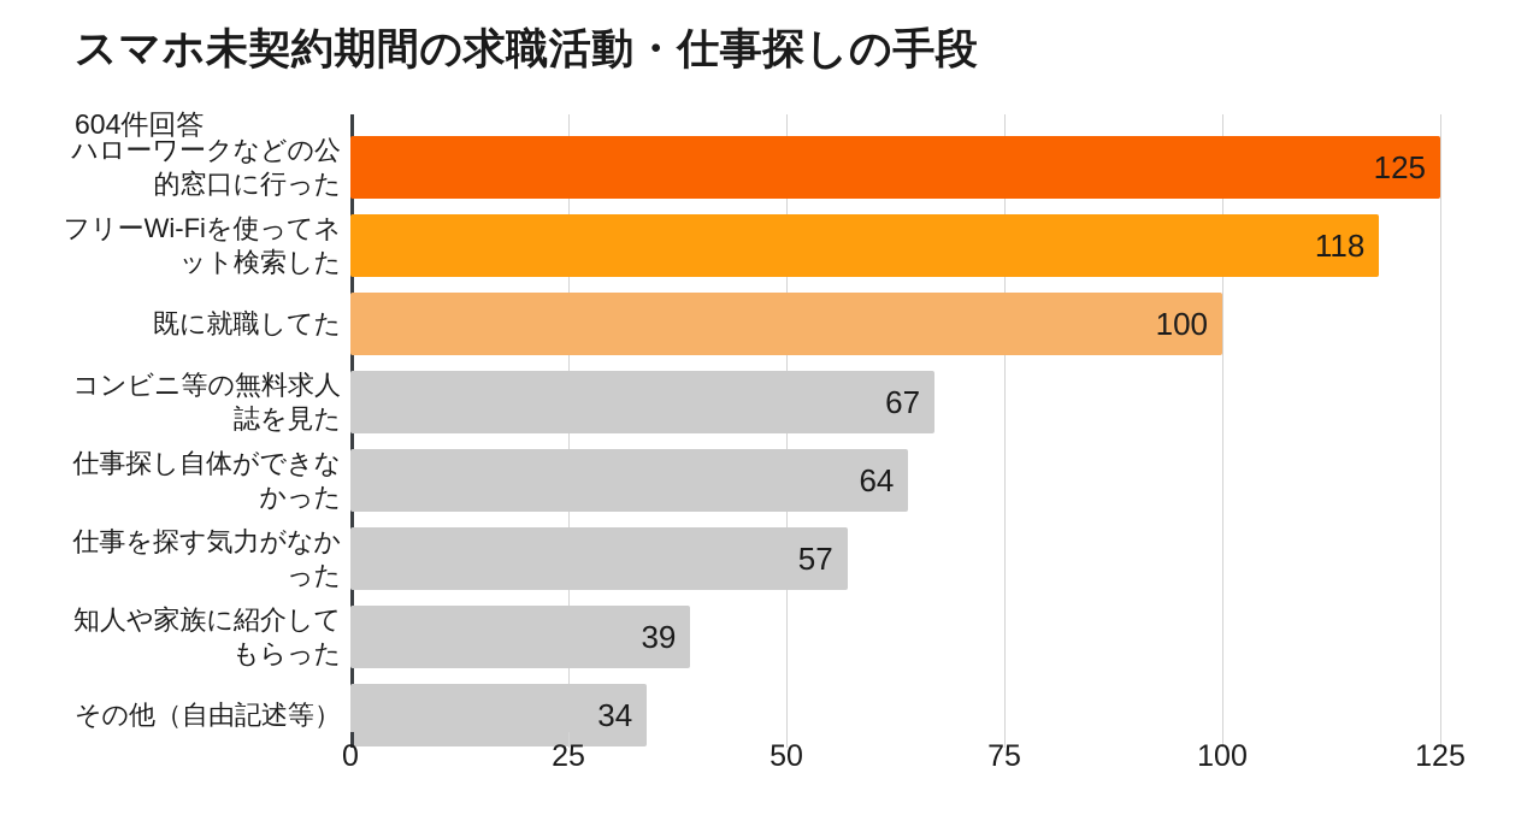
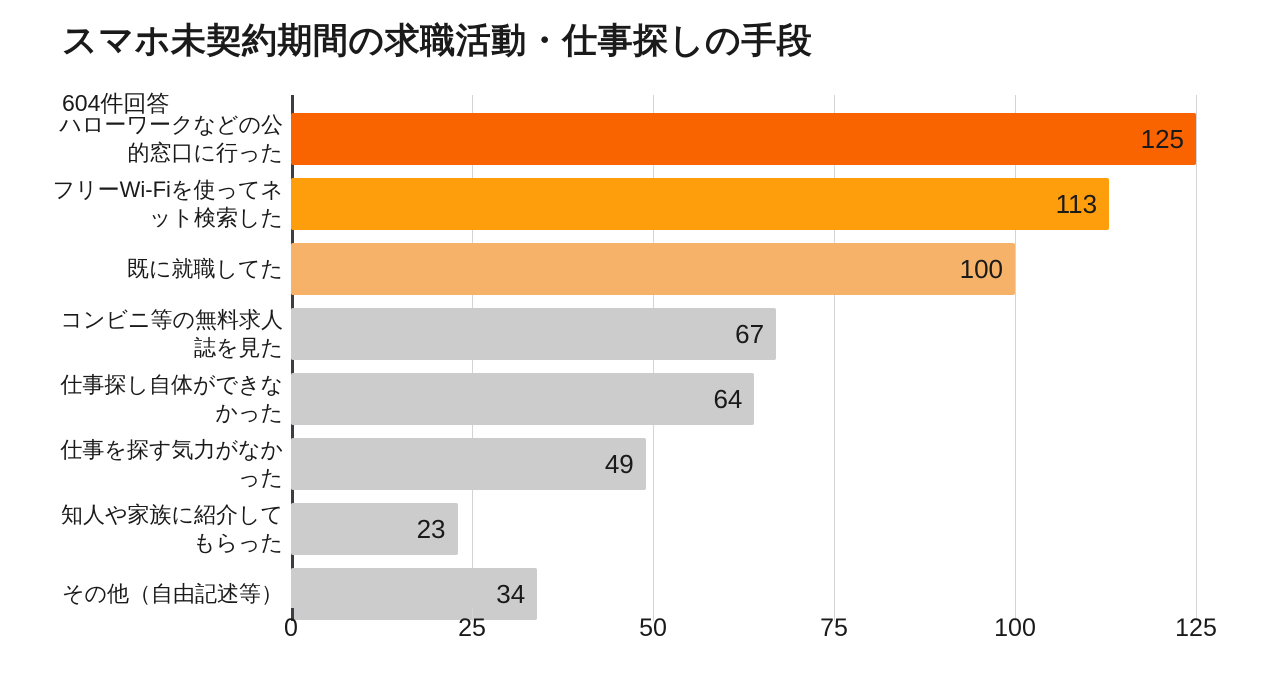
フリーWi-Fiを使ってネット検索した: 118 -> 113
仕事を探す気力がなかった: 57 -> 49
知人や家族に紹介してもらった: 39 -> 23
